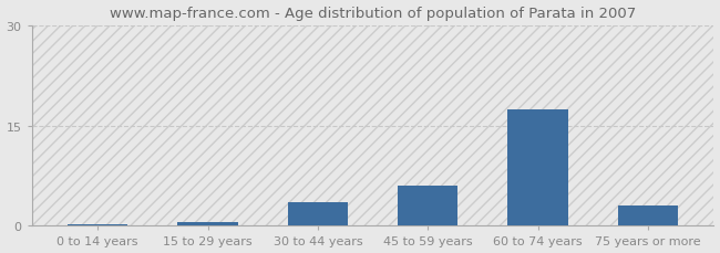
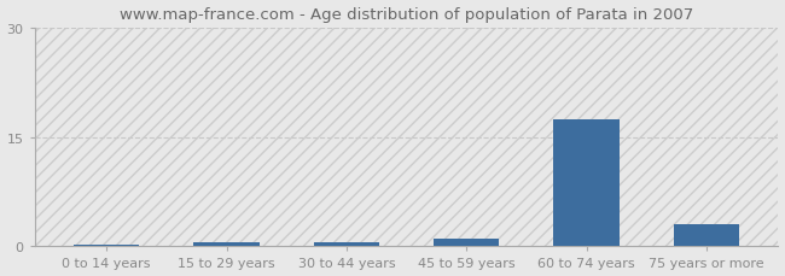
30 to 44 years: 3.6 -> 0.5
45 to 59 years: 6.0 -> 1.0
